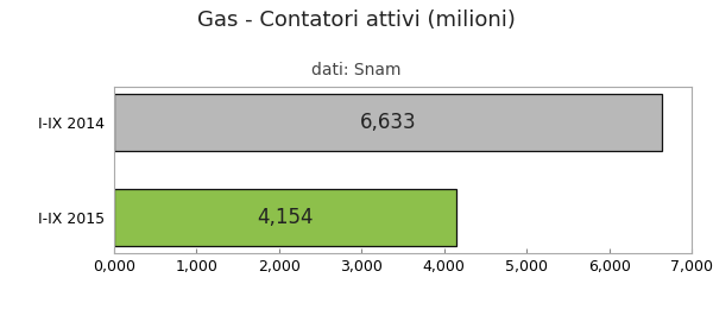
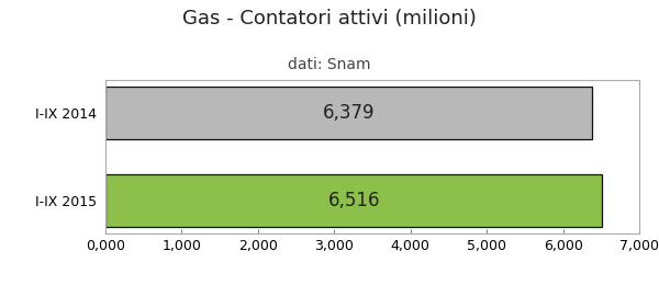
I-IX 2014: 6,633 -> 6,379
I-IX 2015: 4,154 -> 6,516
